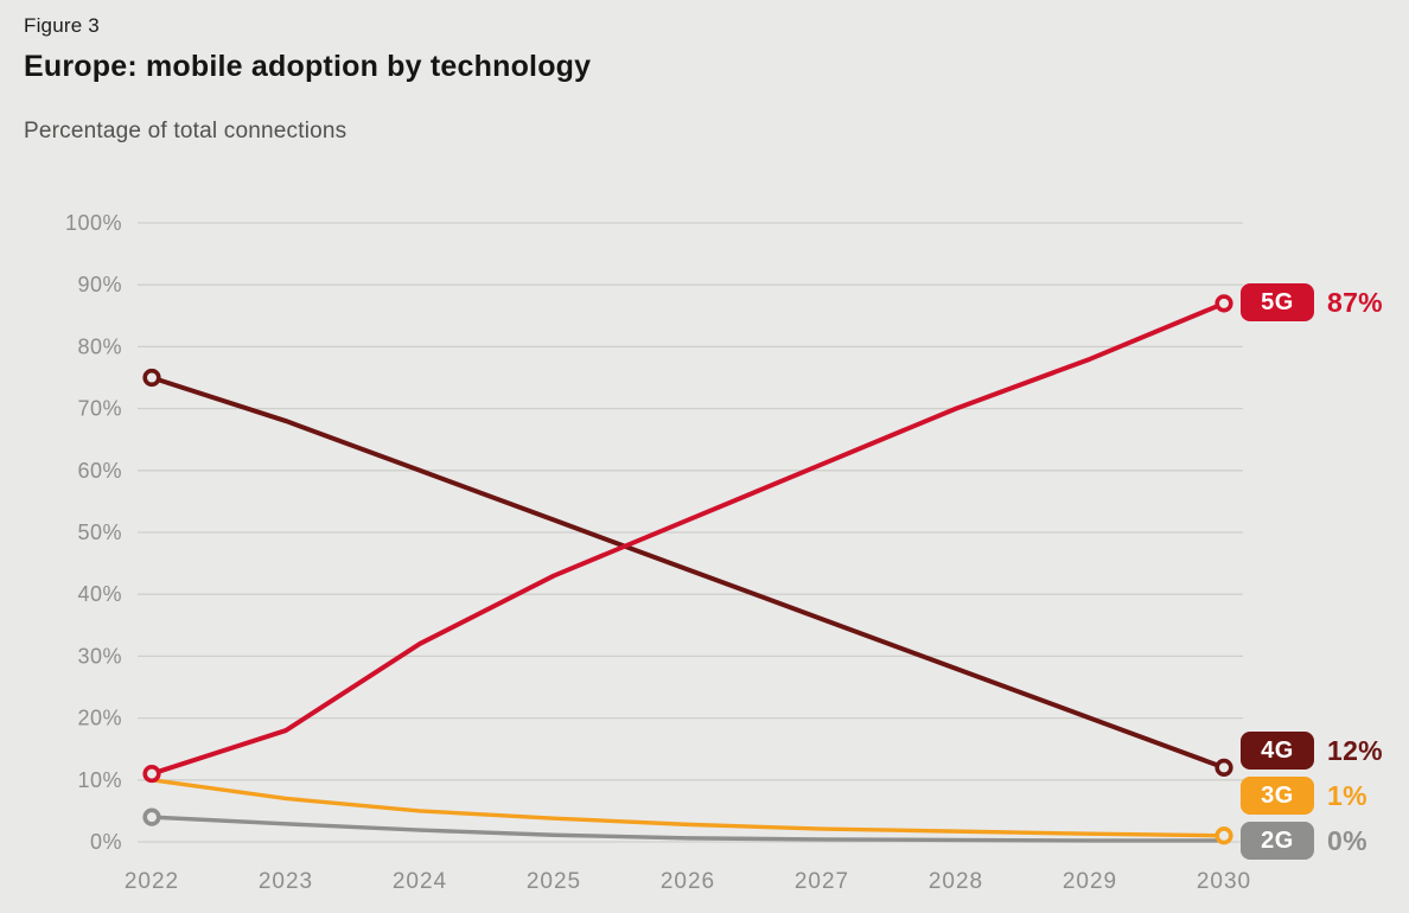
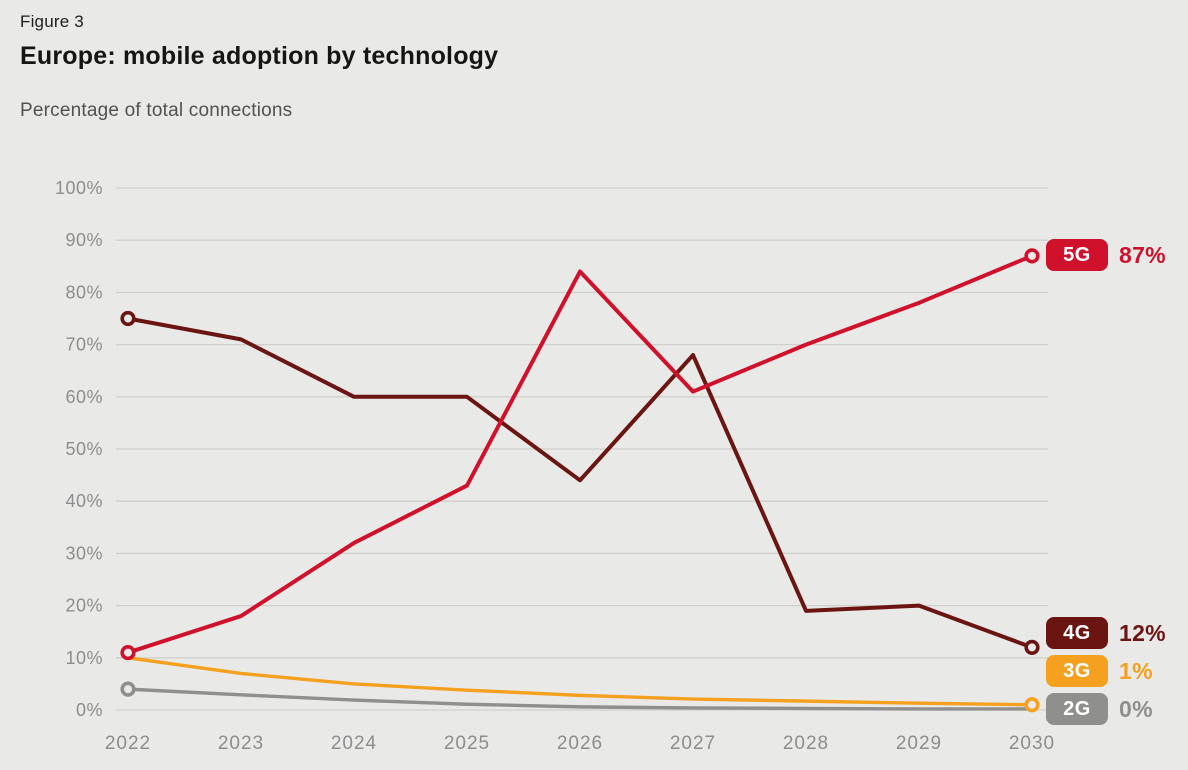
4G/2023: 68% -> 71%
4G/2025: 52% -> 60%
5G/2026: 52% -> 84%
4G/2027: 36% -> 68%
4G/2028: 28% -> 19%
